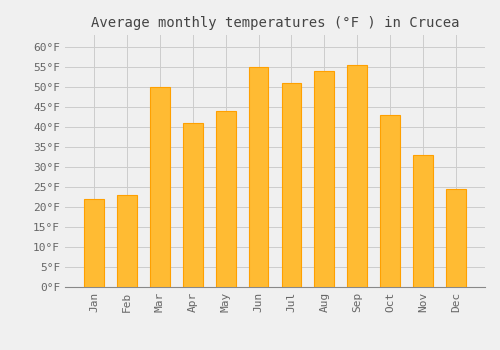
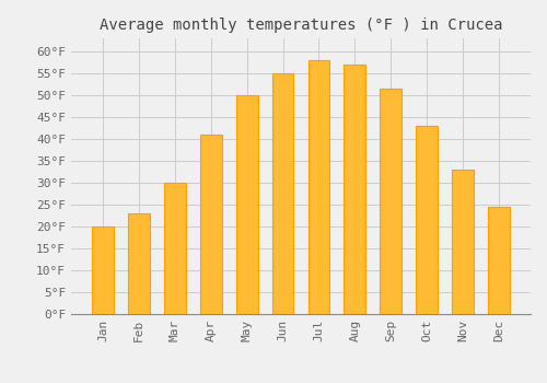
Jan: 22.0°F -> 20.0°F
Mar: 50.0°F -> 30.0°F
May: 44.0°F -> 50.0°F
Jul: 51.0°F -> 58.0°F
Aug: 54.0°F -> 57.0°F
Sep: 55.5°F -> 51.5°F
